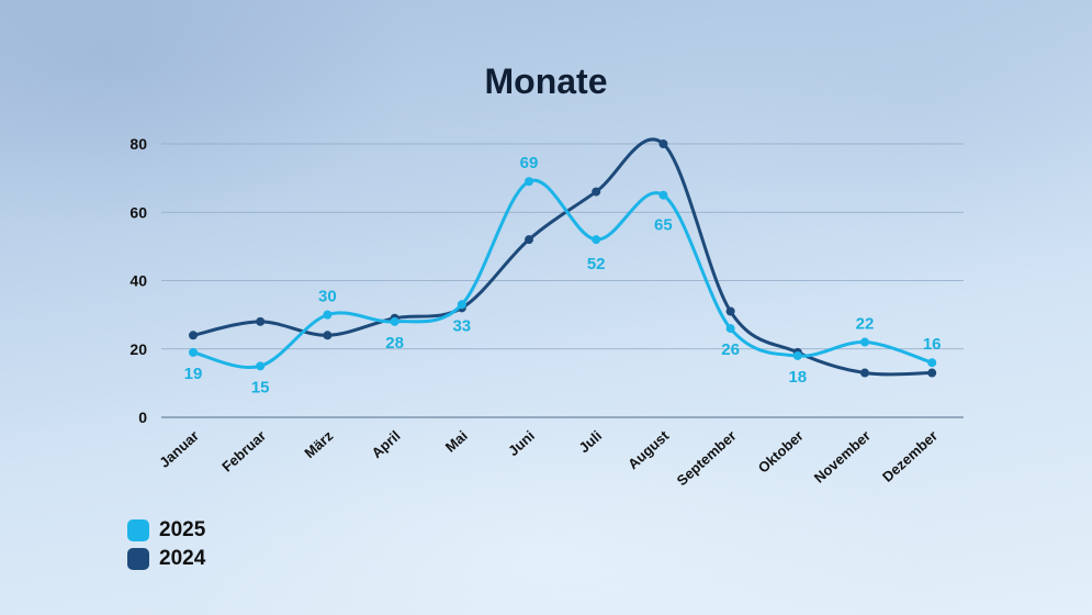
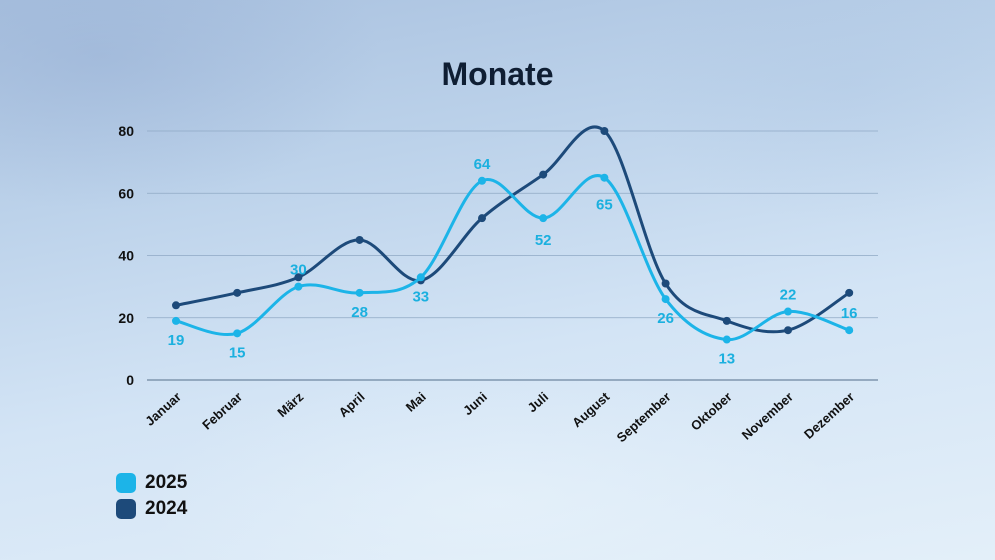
2024/März: 24 -> 33
2024/April: 29 -> 45
2025/Juni: 69 -> 64
2025/Oktober: 18 -> 13
2024/November: 13 -> 16
2024/Dezember: 13 -> 28
